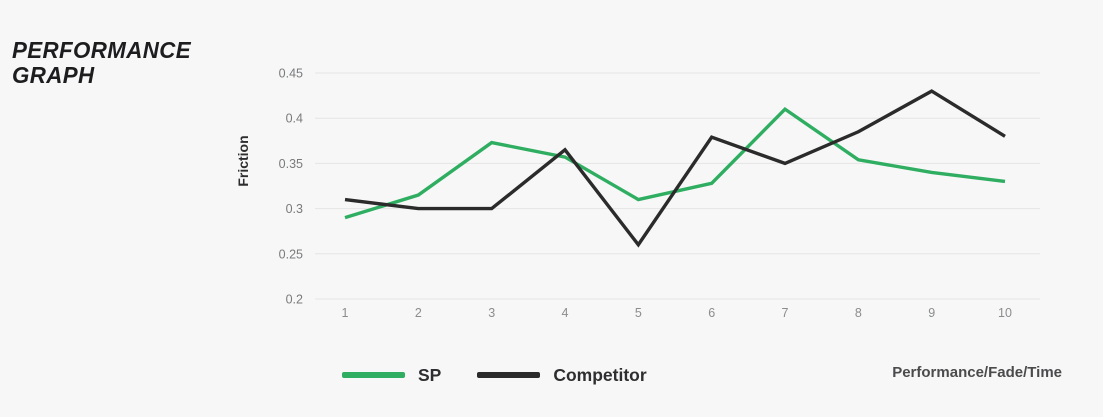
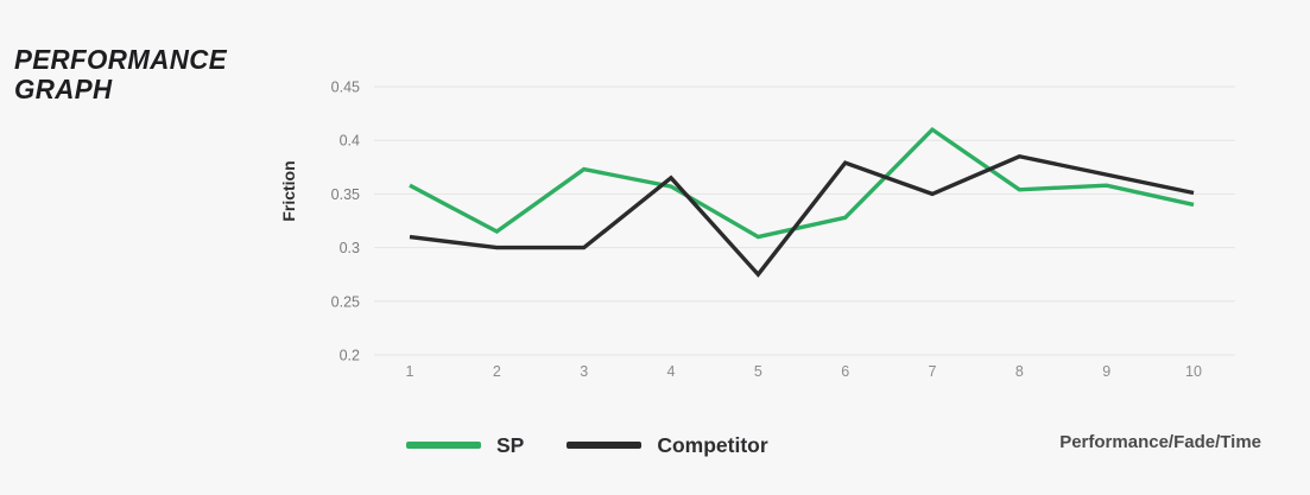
SP/1: 0.29 -> 0.36
Competitor/5: 0.26 -> 0.28
SP/9: 0.34 -> 0.36
Competitor/9: 0.43 -> 0.37
SP/10: 0.33 -> 0.34
Competitor/10: 0.38 -> 0.35
